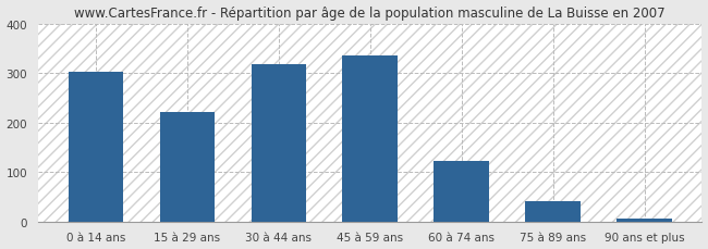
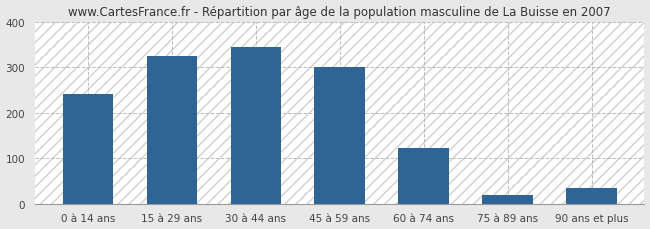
0 à 14 ans: 302 -> 240
15 à 29 ans: 222 -> 325
30 à 44 ans: 318 -> 345
45 à 59 ans: 336 -> 300
75 à 89 ans: 42 -> 20
90 ans et plus: 5 -> 35
